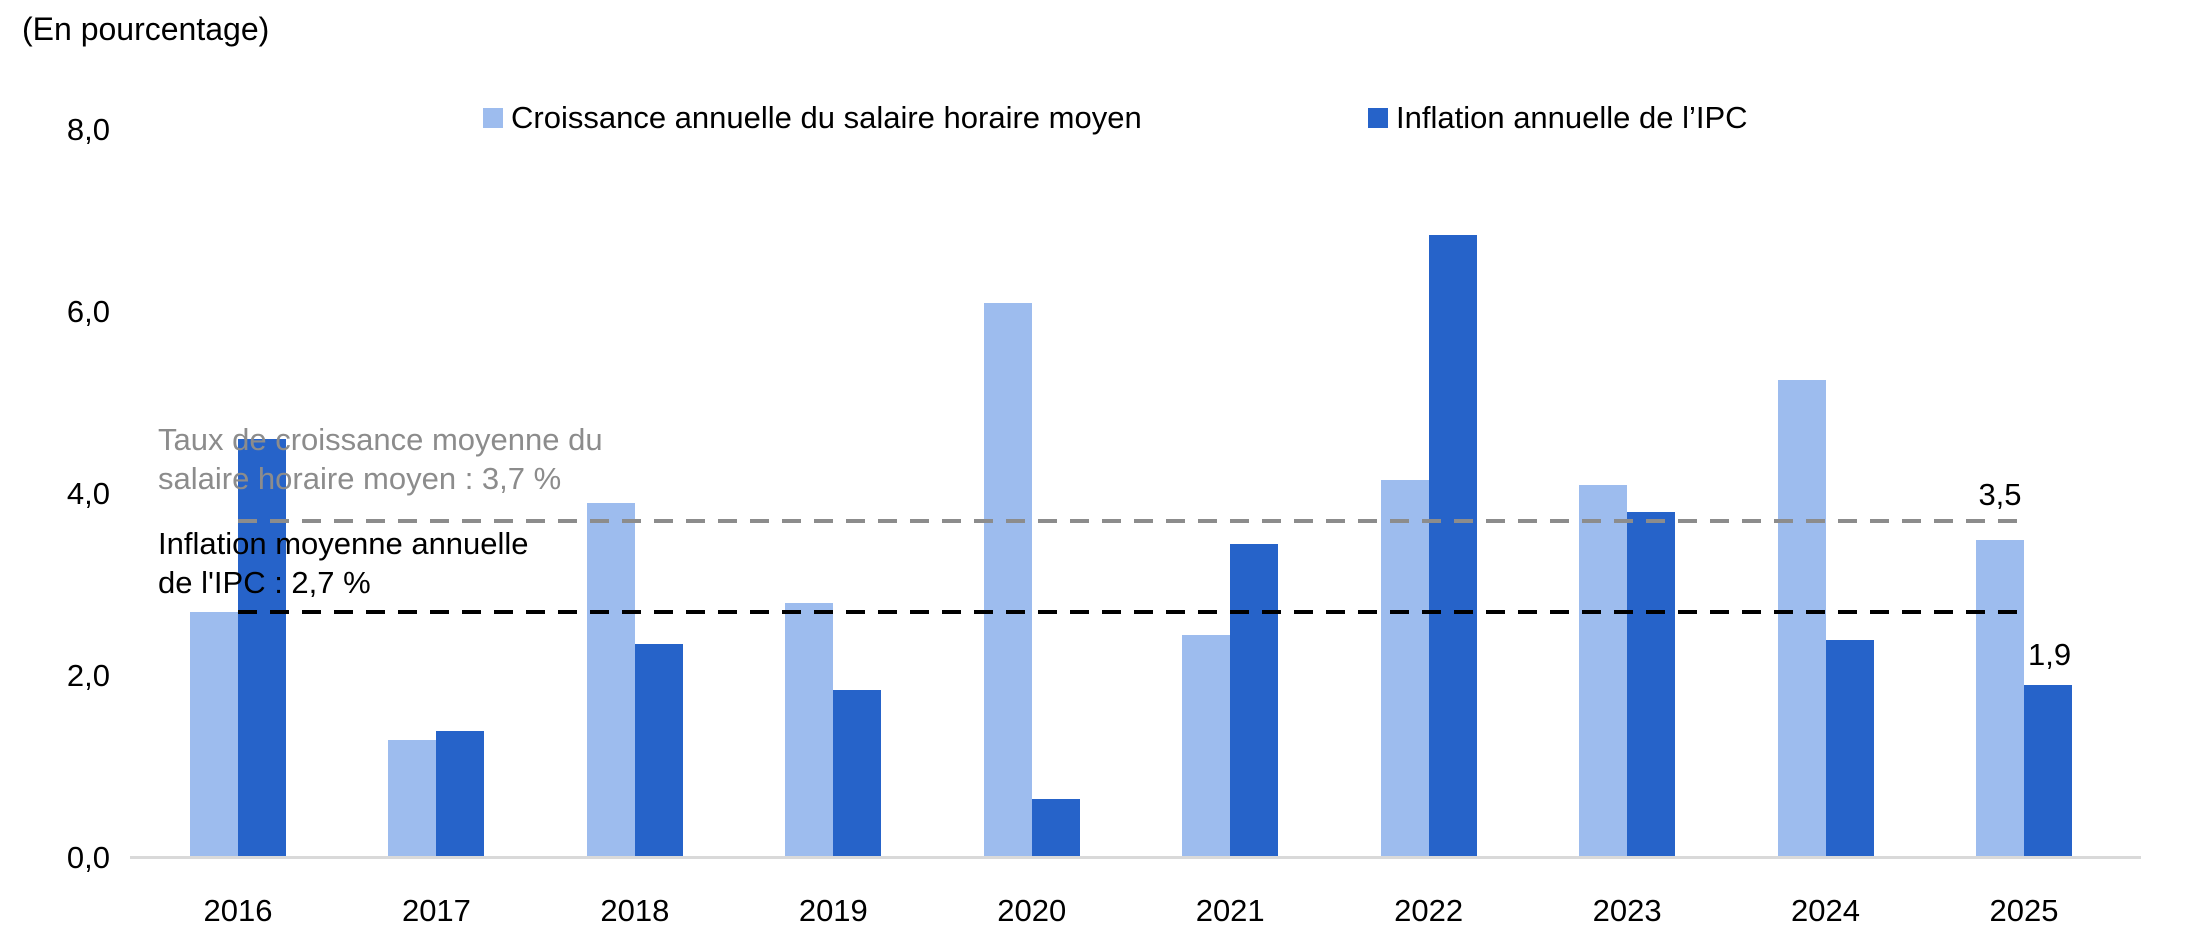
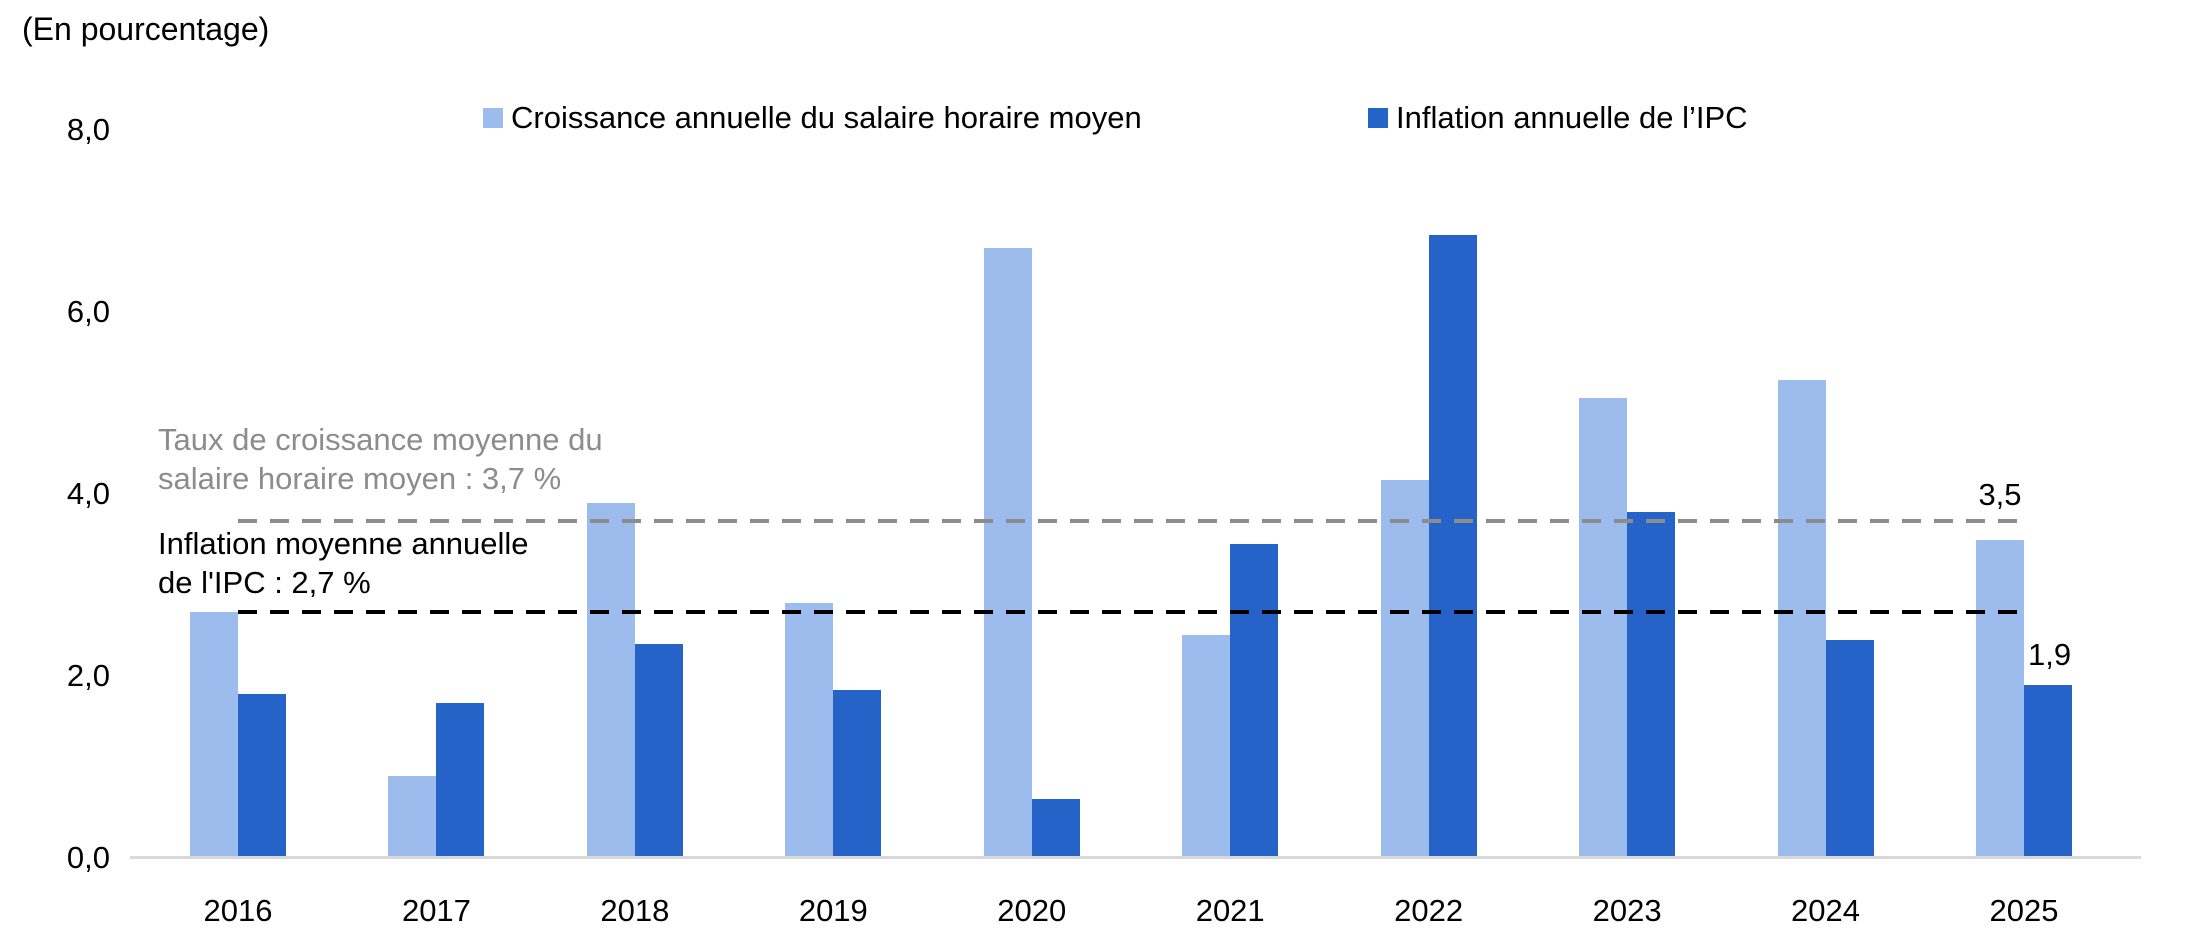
Inflation annuelle de l’IPC/2016: 4,6 -> 1,8
Croissance annuelle du salaire horaire moyen/2017: 1,3 -> 0,9
Inflation annuelle de l’IPC/2017: 1,4 -> 1,7
Croissance annuelle du salaire horaire moyen/2020: 6,1 -> 6,7
Croissance annuelle du salaire horaire moyen/2023: 4,1 -> 5,0
